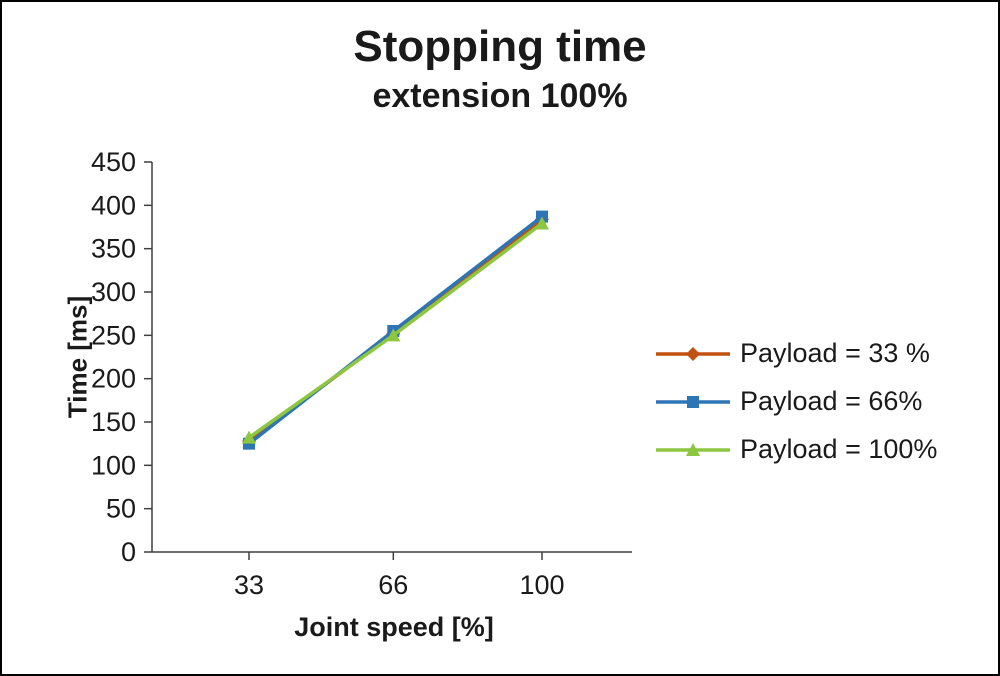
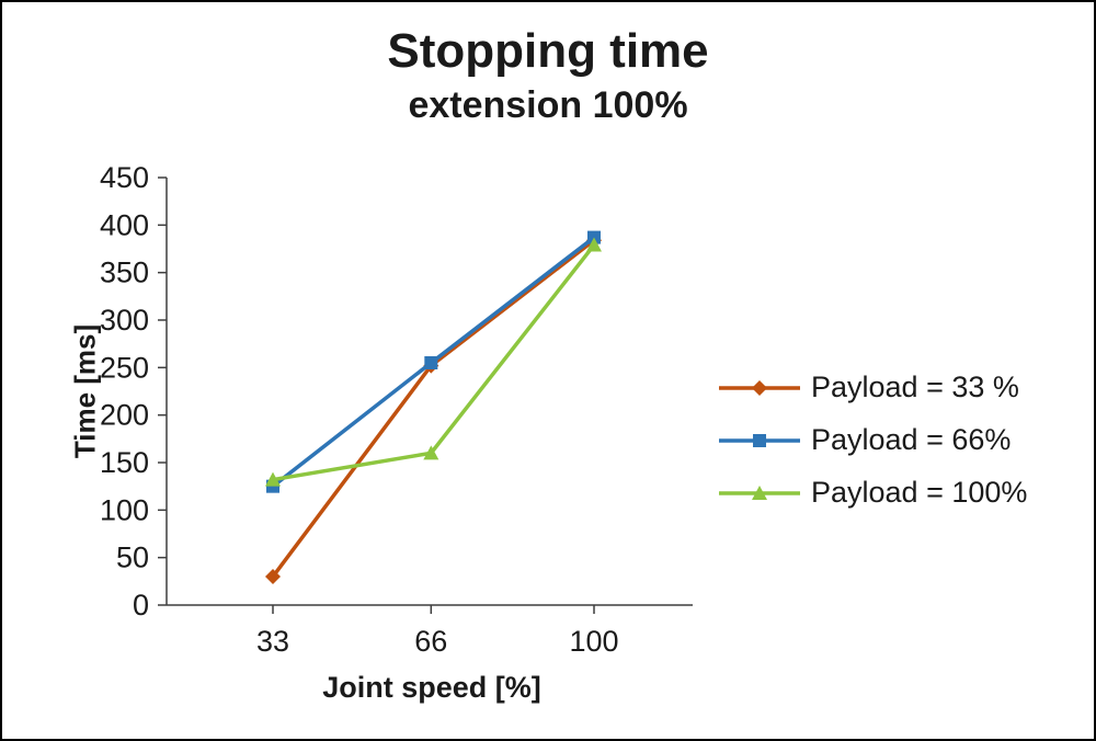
Payload = 33 %/33: 130 -> 30
Payload = 100%/66: 250 -> 160
